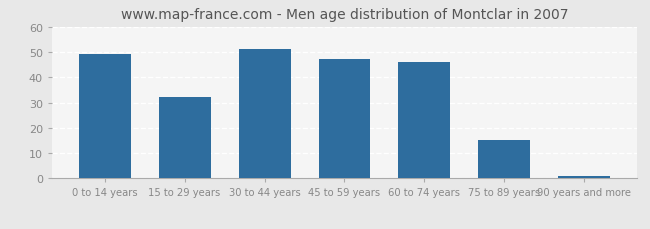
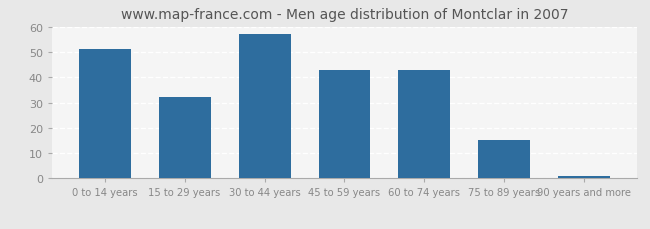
0 to 14 years: 49 -> 51
30 to 44 years: 51 -> 57
45 to 59 years: 47 -> 43
60 to 74 years: 46 -> 43
